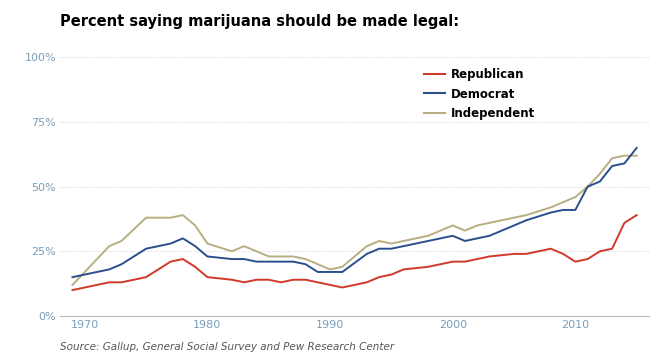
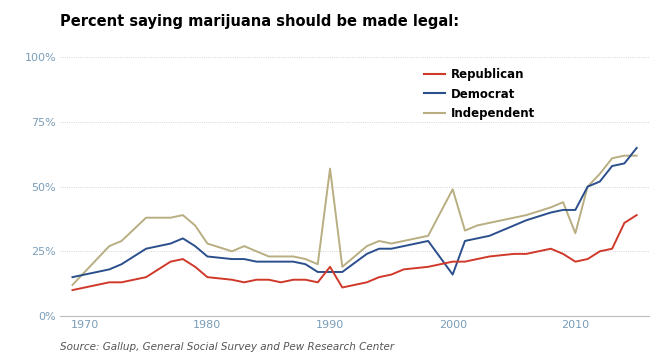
Republican/1990: 12% -> 19%
Independent/1990: 18% -> 57%
Democrat/2000: 31% -> 16%
Independent/2000: 35% -> 49%
Independent/2010: 46% -> 32%
